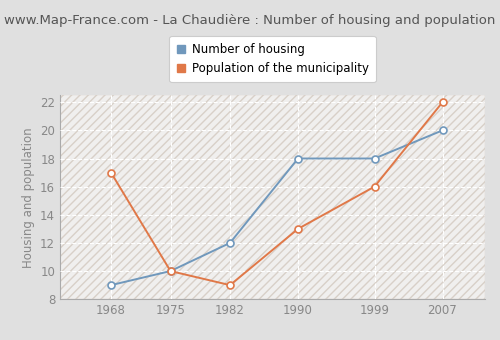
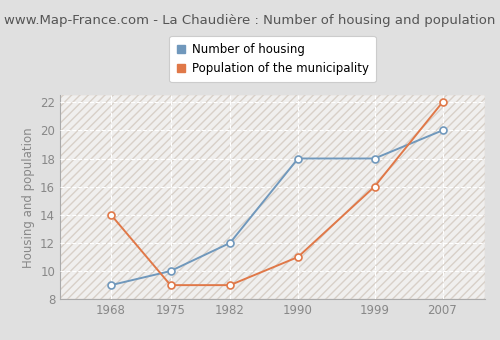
Population of the municipality/1968: 17 -> 14
Population of the municipality/1975: 10 -> 9
Population of the municipality/1990: 13 -> 11
